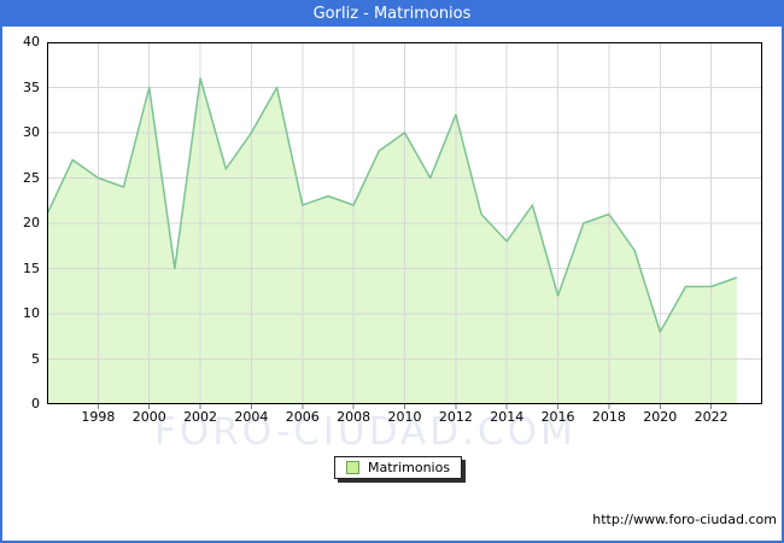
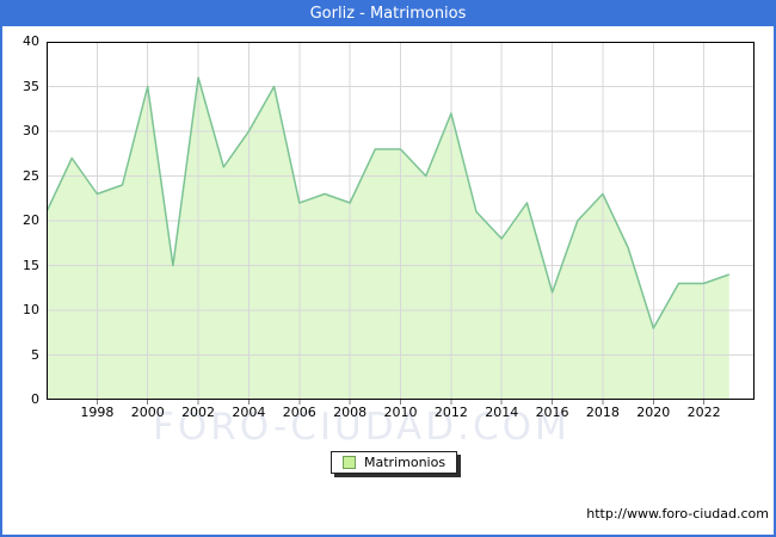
1998: 25 -> 23
2010: 30 -> 28
2018: 21 -> 23
